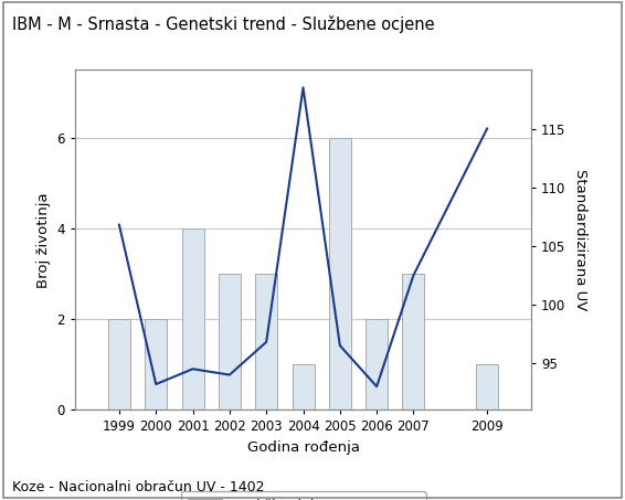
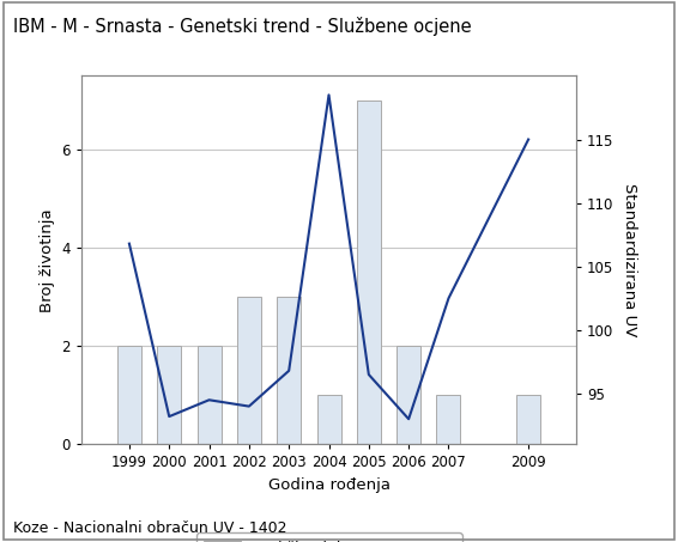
Broj životinja/2001: 4 -> 2
Broj životinja/2005: 6 -> 7
Broj životinja/2007: 3 -> 1
